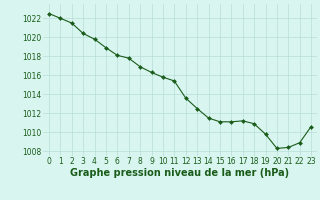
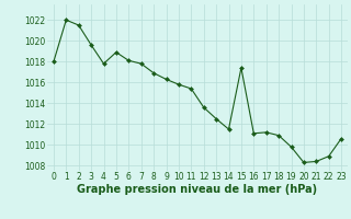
0: 1022.5 -> 1018.0
3: 1020.4 -> 1019.6
4: 1019.8 -> 1017.8
15: 1011.1 -> 1017.4
